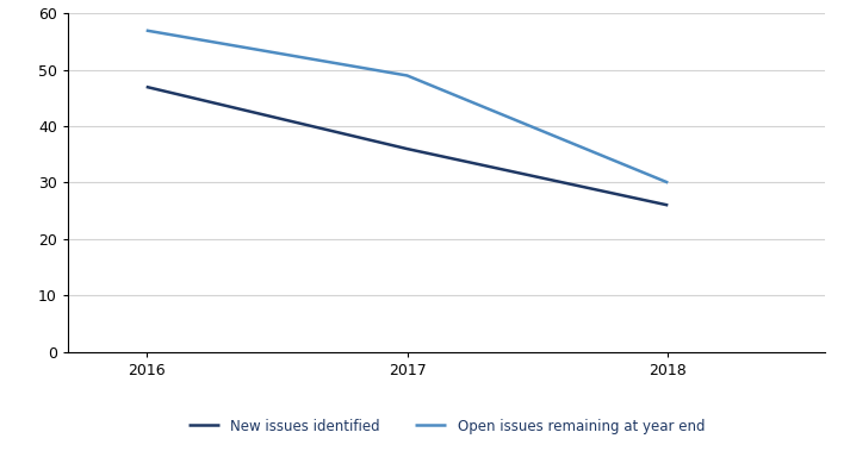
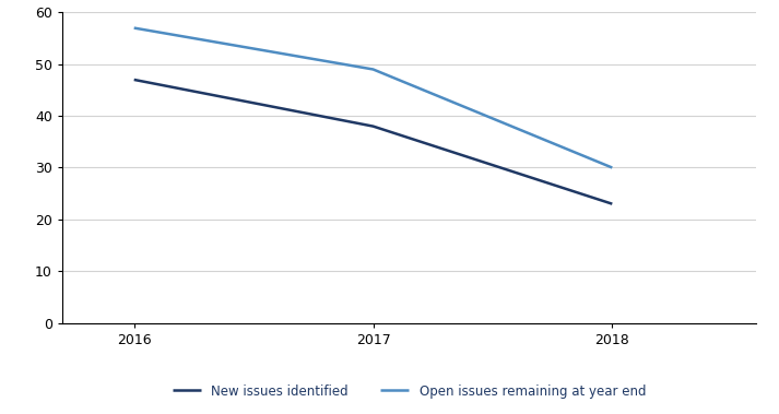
New issues identified/2017: 36 -> 38
New issues identified/2018: 26 -> 23
